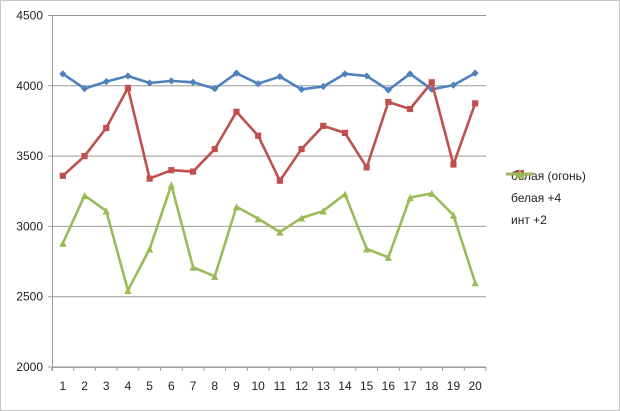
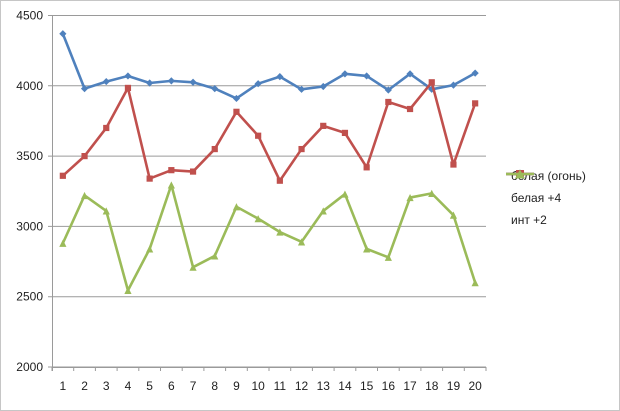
белая (огонь)/1: 4080 -> 4370
инт +2/8: 2640 -> 2790
белая (огонь)/9: 4090 -> 3910
инт +2/12: 3060 -> 2890
